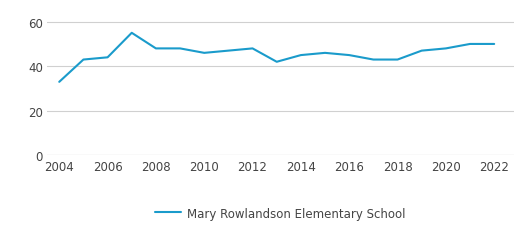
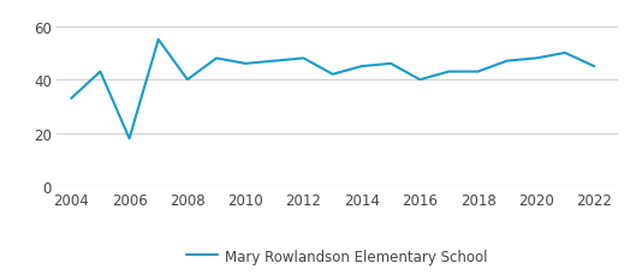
2006: 44 -> 18
2008: 48 -> 40
2016: 45 -> 40
2022: 50 -> 45
